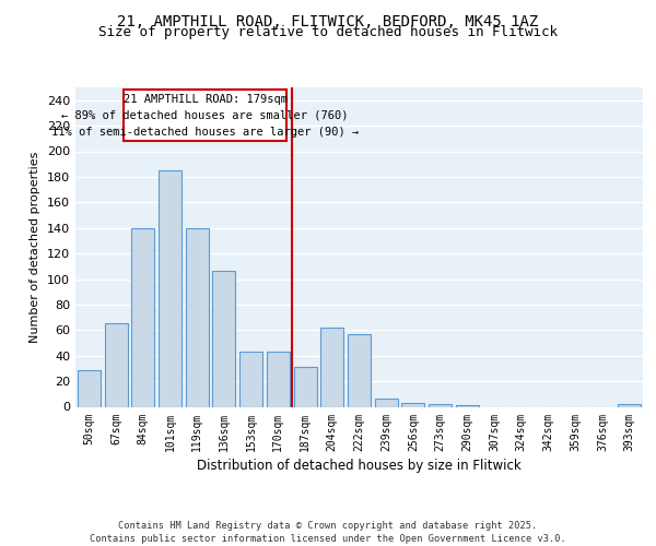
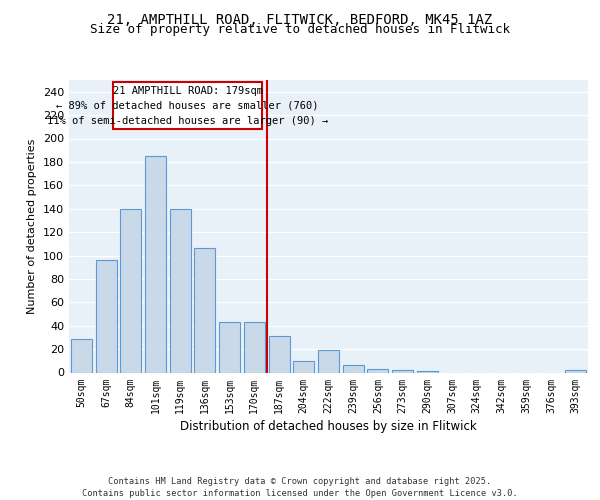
67sqm: 65 -> 96
204sqm: 62 -> 10
222sqm: 57 -> 19
